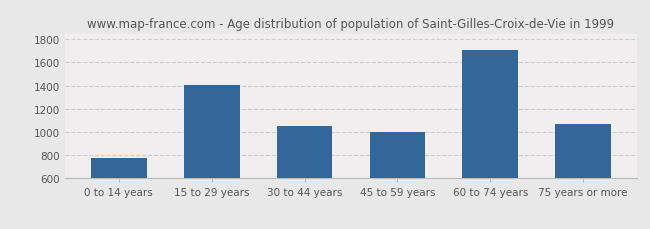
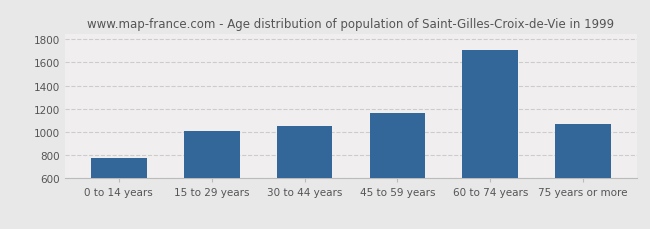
15 to 29 years: 1410 -> 1010
45 to 59 years: 1000 -> 1160
